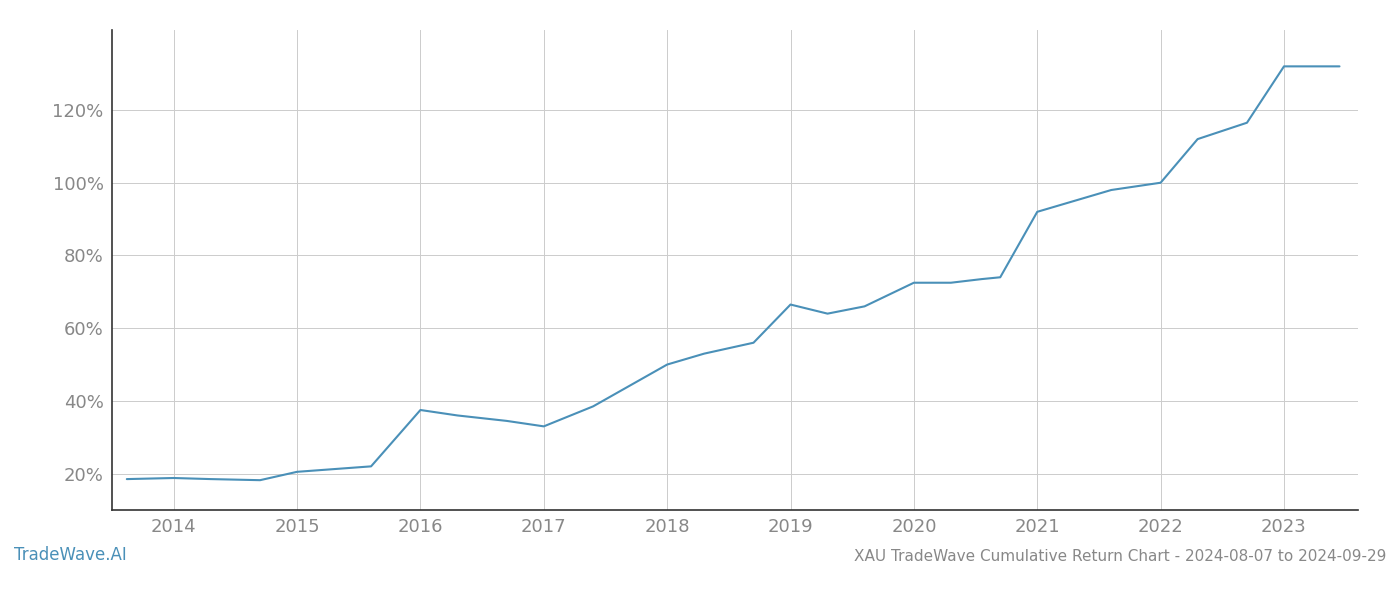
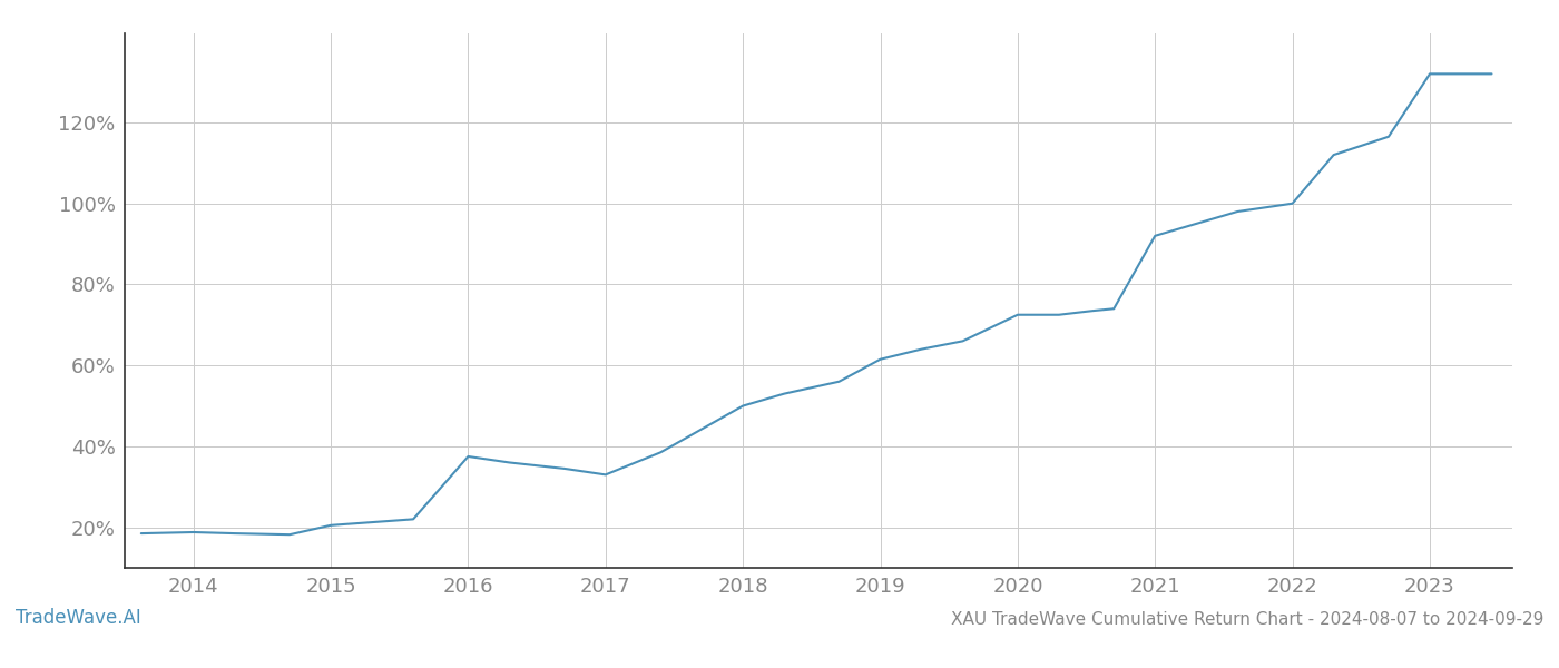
2019: 66.5% -> 61.5%
